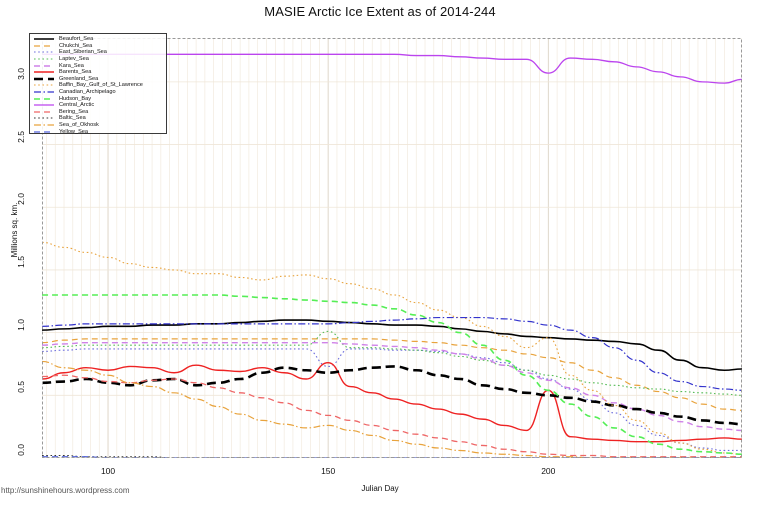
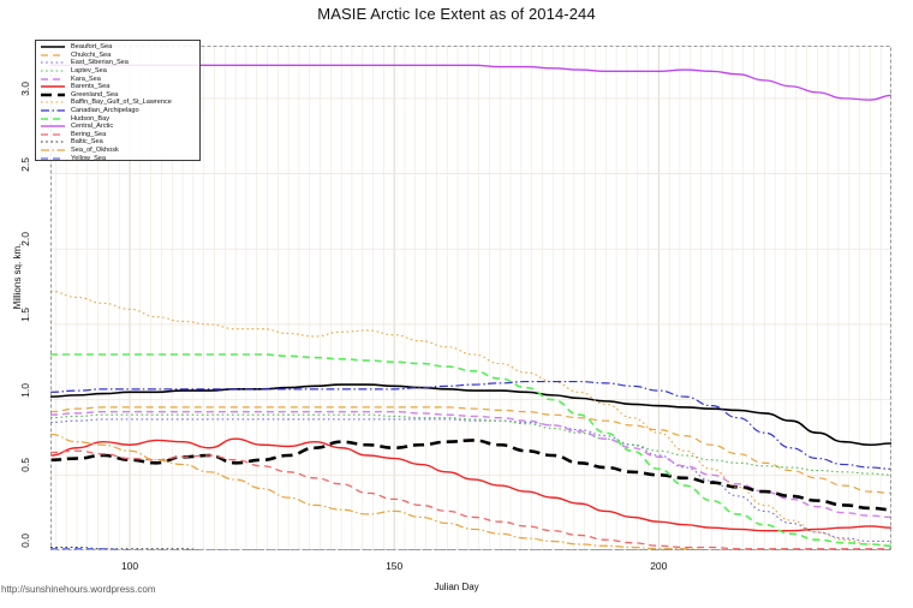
East_Siberian_Sea/150: 0.73 -> 0.87
Laptev_Sea/150: 1.01 -> 0.89
Barents_Sea/150: 0.76 -> 0.61
Barents_Sea/200: 0.54 -> 0.19
Baffin_Bay_Gulf_of_St_Lawrence/200: 0.96 -> 0.78
Central_Arctic/200: 3.07 -> 3.18
